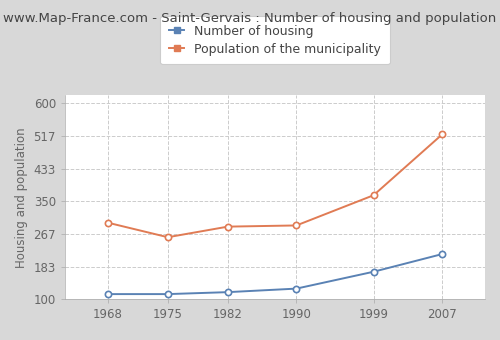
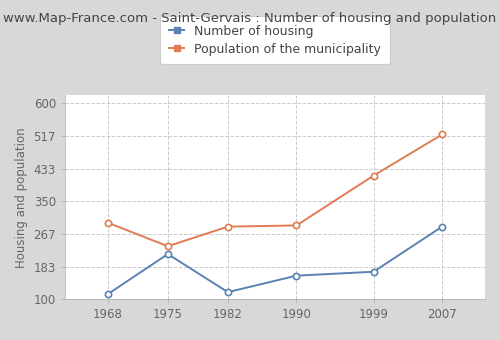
Number of housing/1975: 113 -> 215
Population of the municipality/1975: 258 -> 235
Number of housing/1990: 127 -> 160
Population of the municipality/1999: 365 -> 415
Number of housing/2007: 215 -> 285
